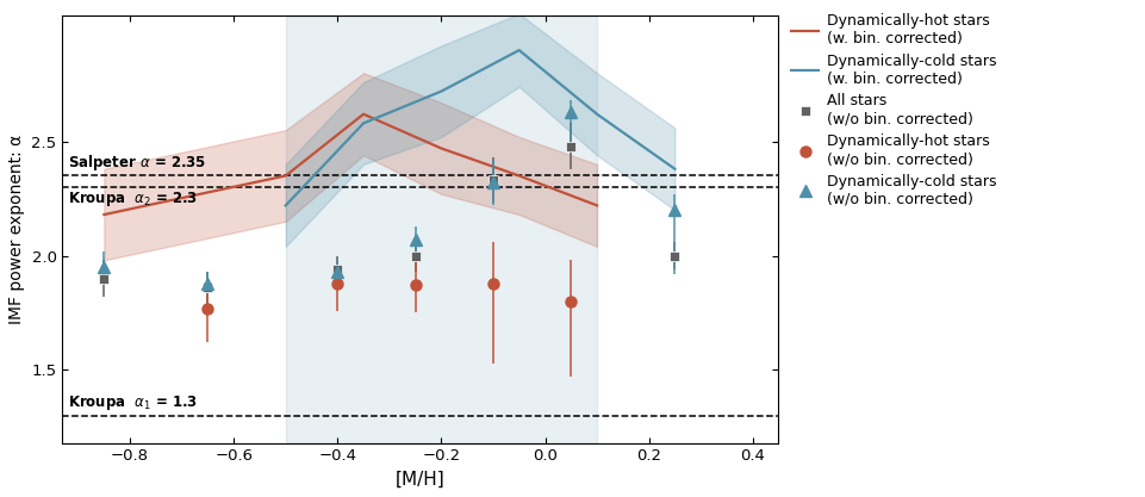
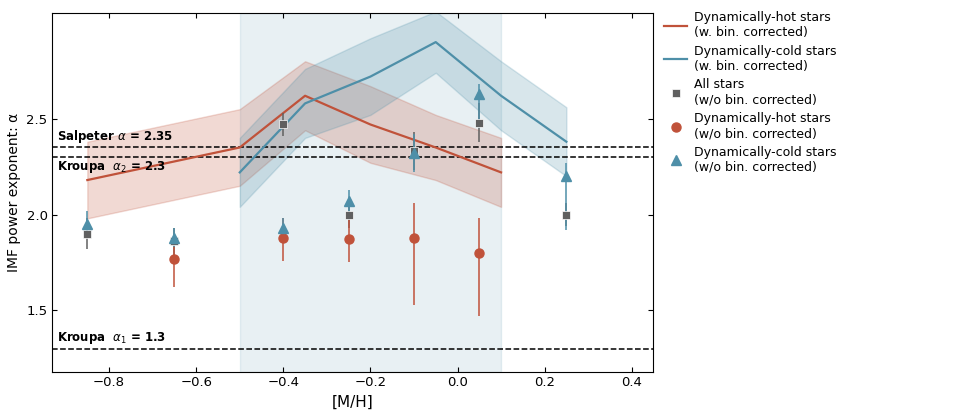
All stars (w/o bin. corrected)/−0.4: 1.94 -> 2.47
